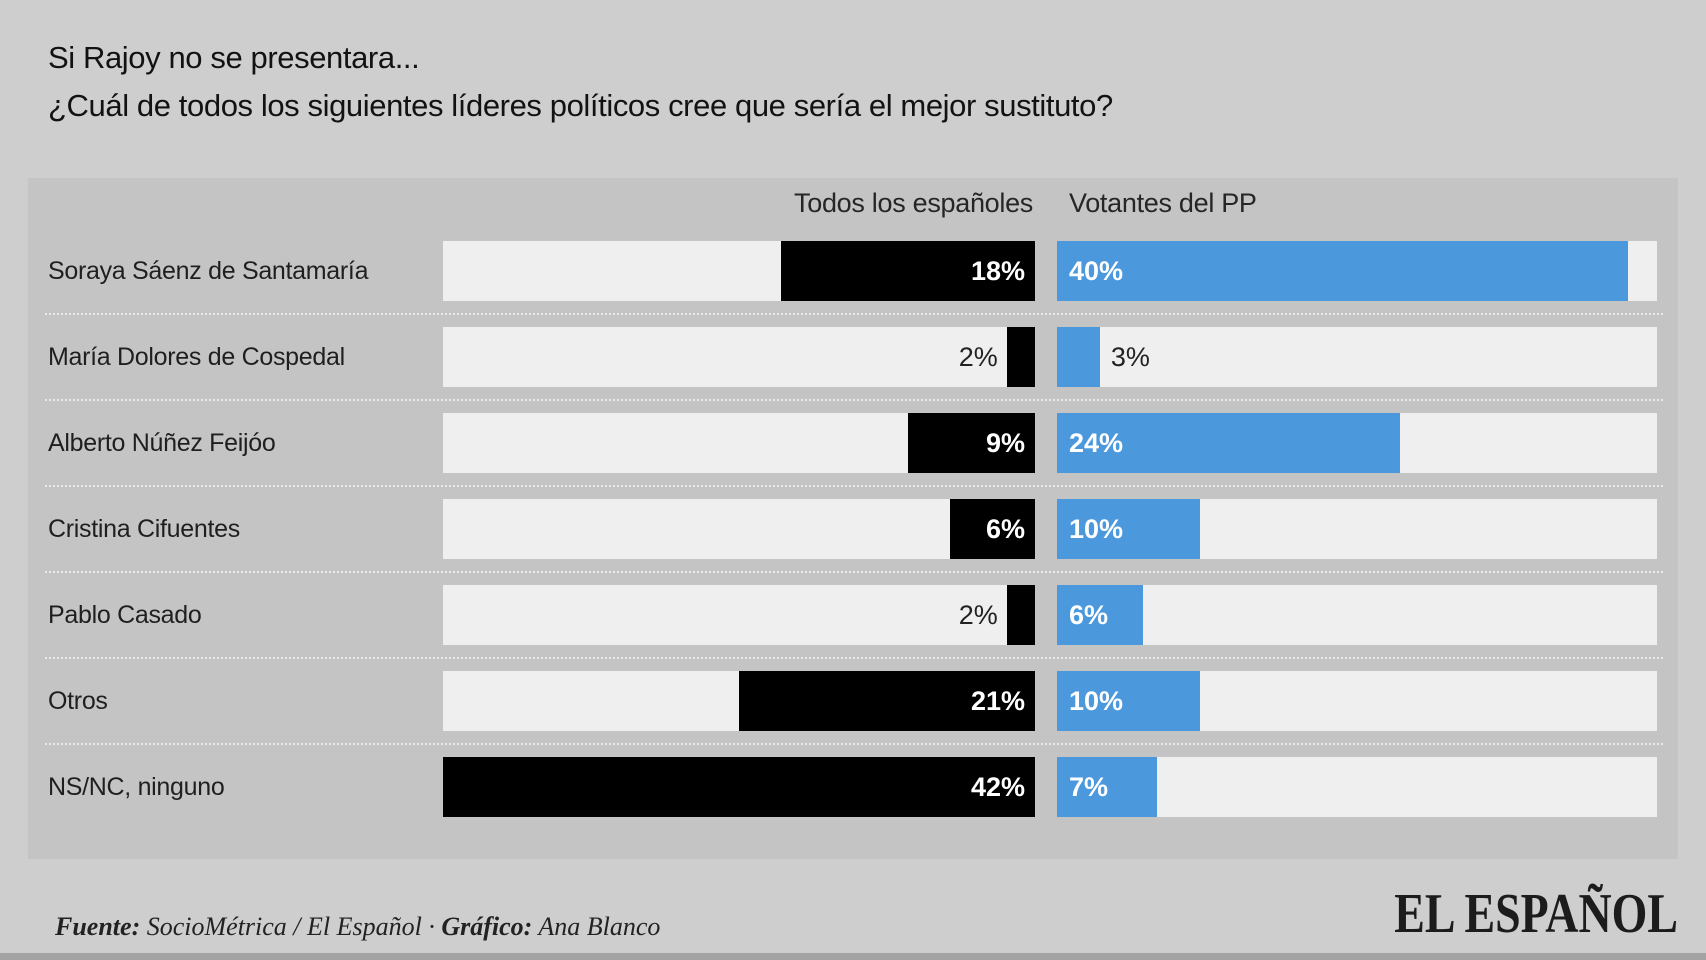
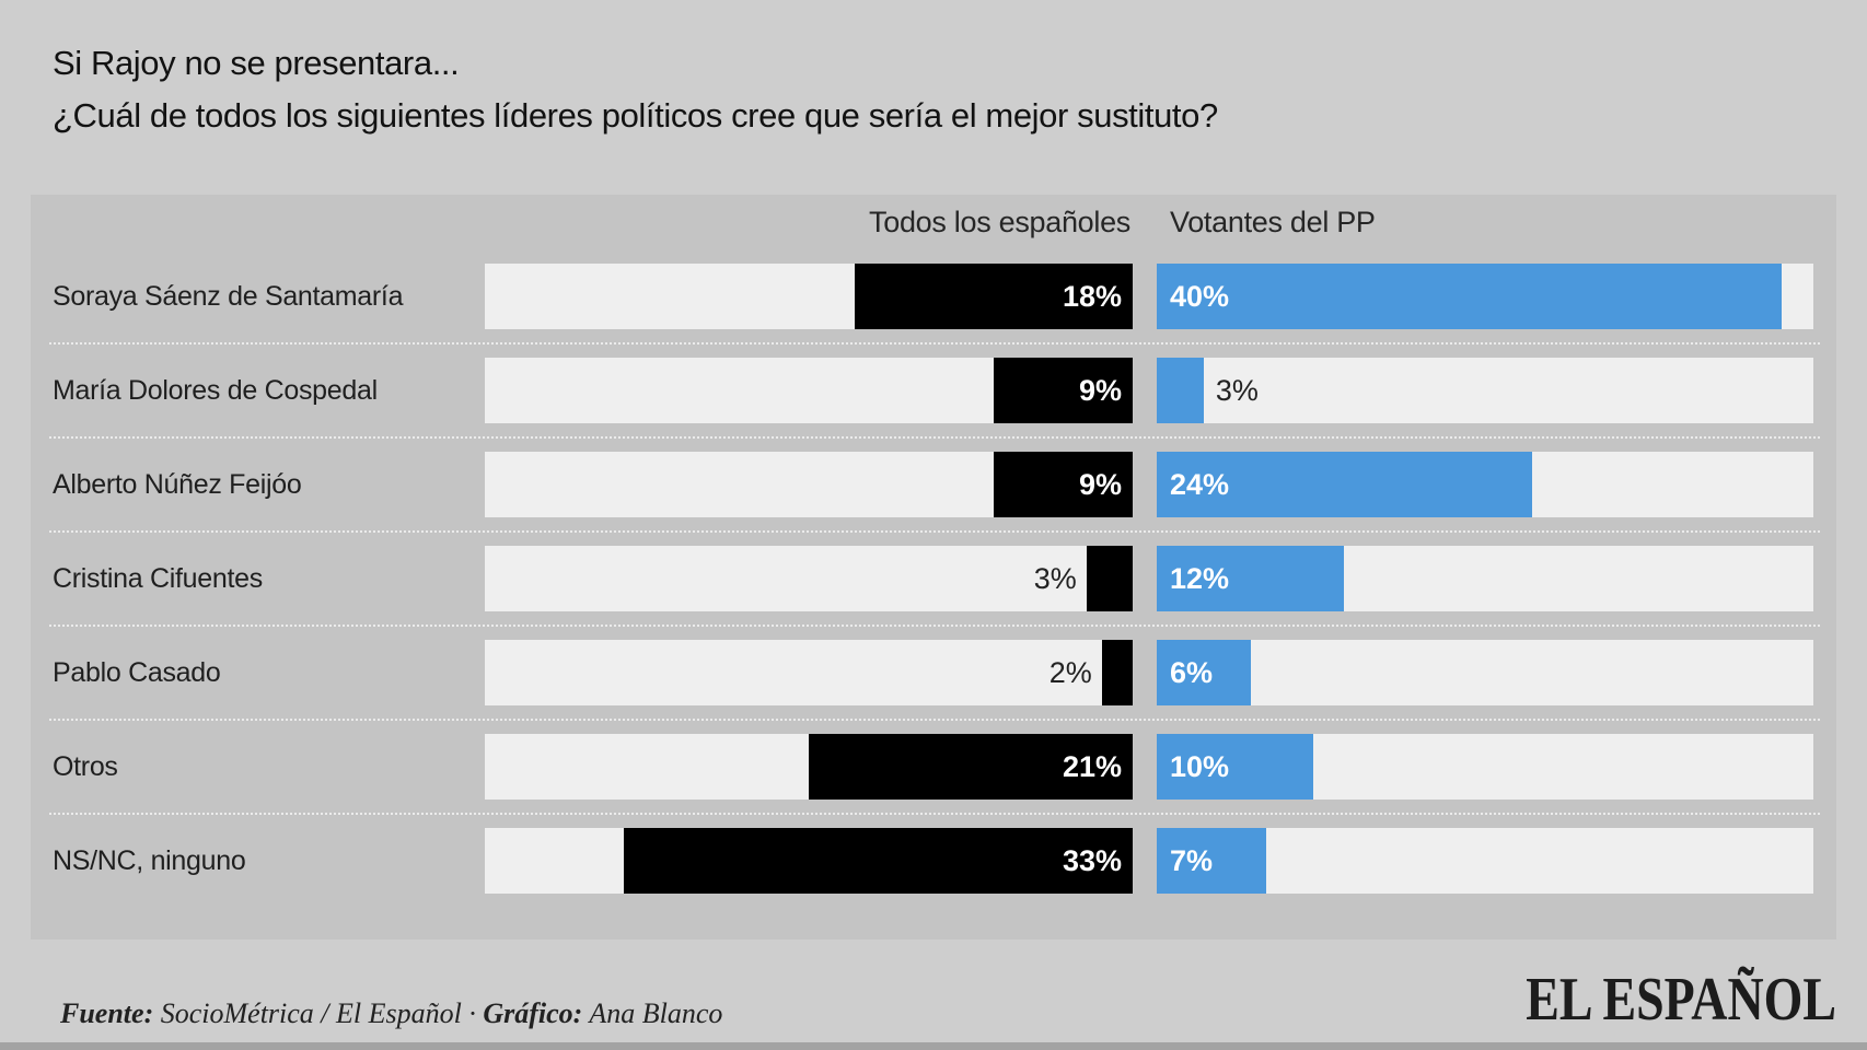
Todos los españoles/María Dolores de Cospedal: 2% -> 9%
Todos los españoles/Cristina Cifuentes: 6% -> 3%
Votantes del PP/Cristina Cifuentes: 10% -> 12%
Todos los españoles/NS/NC, ninguno: 42% -> 33%
